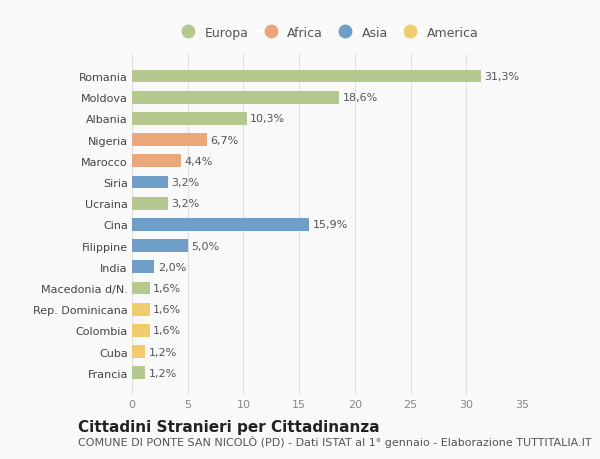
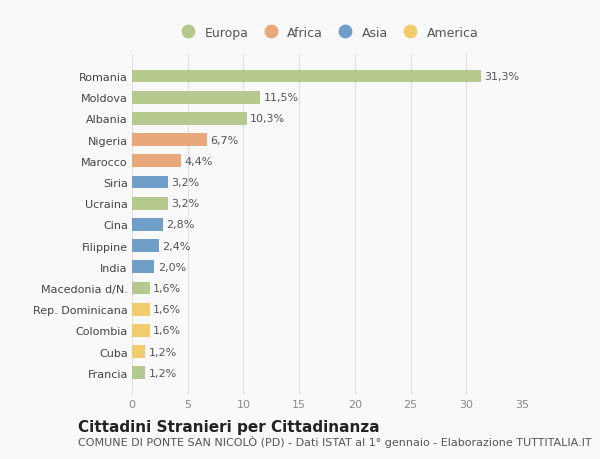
Moldova: 18,6% -> 11,5%
Cina: 15,9% -> 2,8%
Filippine: 5,0% -> 2,4%
